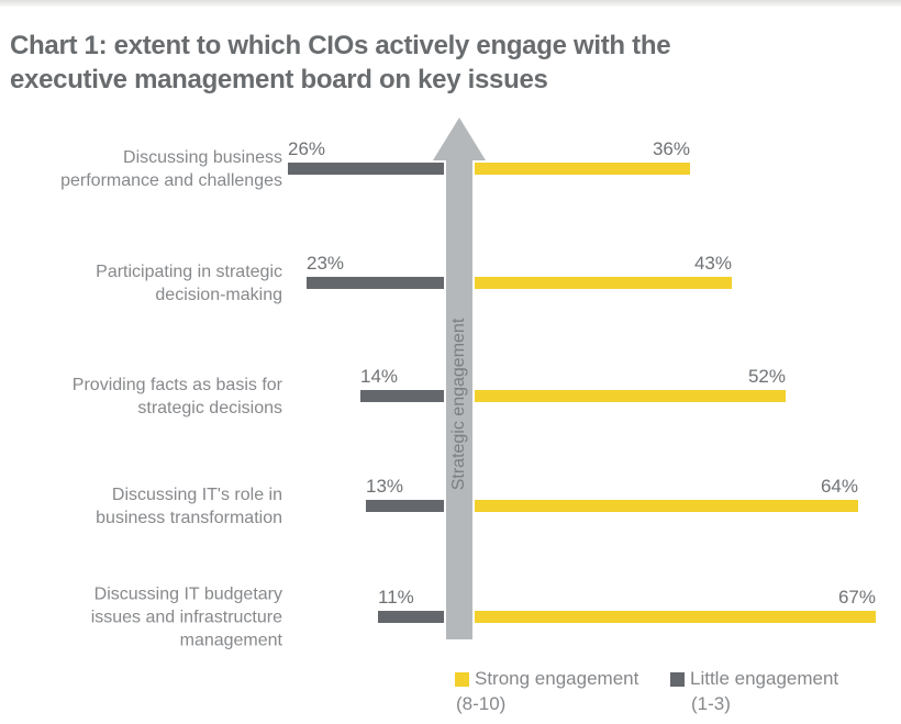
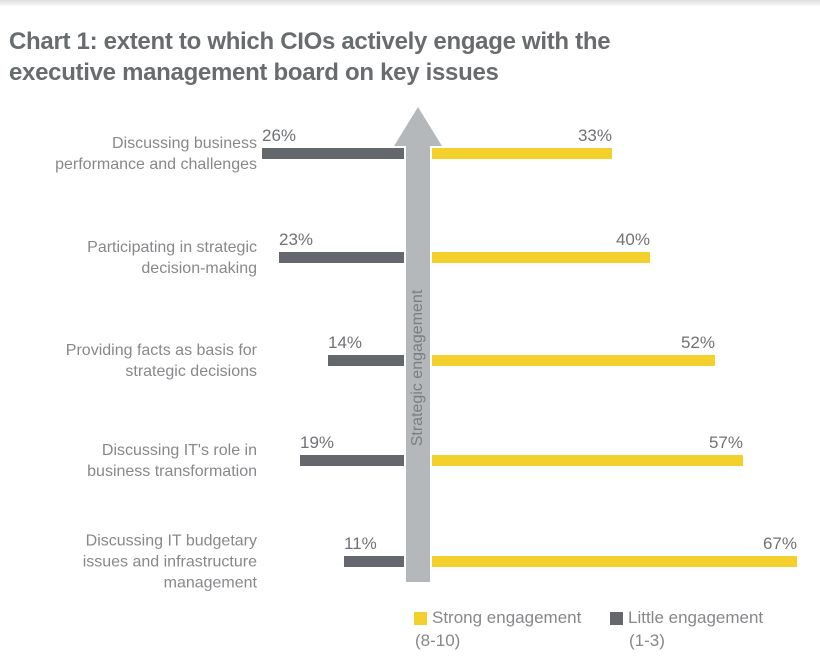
Strong engagement (8-10)/Discussing business performance and challenges: 36% -> 33%
Strong engagement (8-10)/Participating in strategic decision-making: 43% -> 40%
Strong engagement (8-10)/Discussing IT's role in business transformation: 64% -> 57%
Little engagement (1-3)/Discussing IT's role in business transformation: 13% -> 19%
